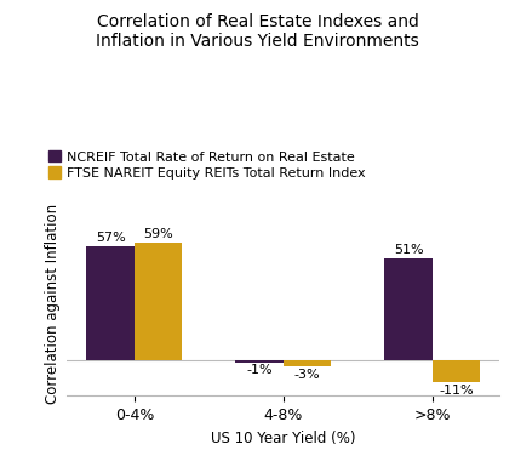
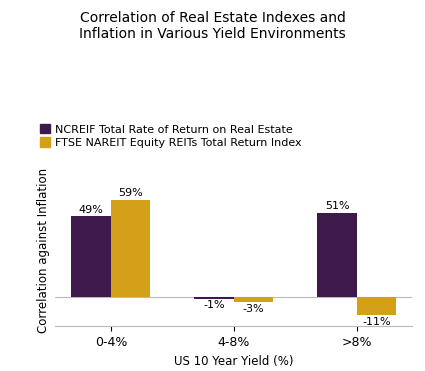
NCREIF Total Rate of Return on Real Estate/0-4%: 57% -> 49%
